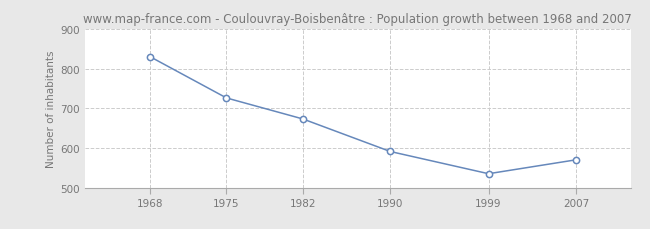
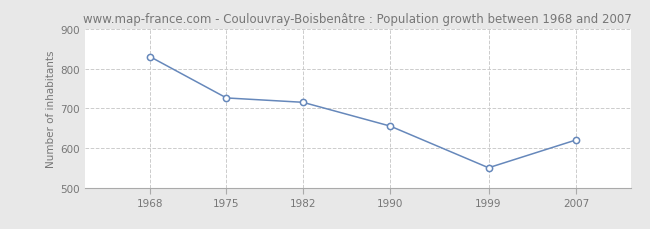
1982: 673 -> 715
1990: 591 -> 655
1999: 535 -> 550
2007: 570 -> 620
